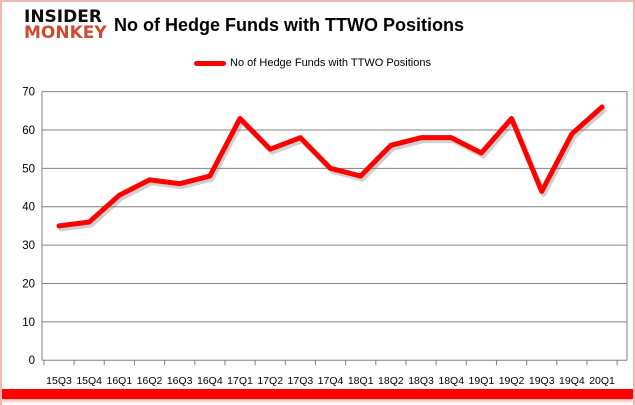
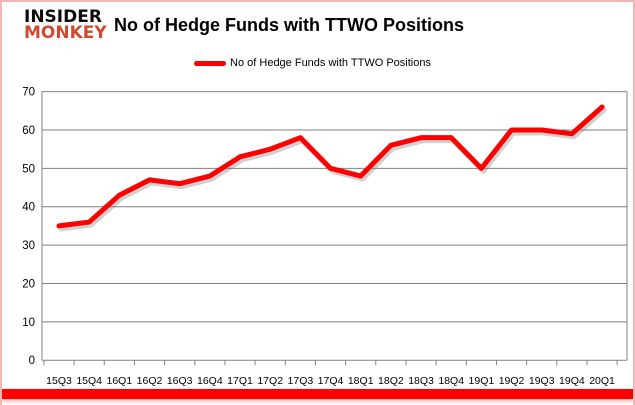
17Q1: 63 -> 53
19Q1: 54 -> 50
19Q2: 63 -> 60
19Q3: 44 -> 60
